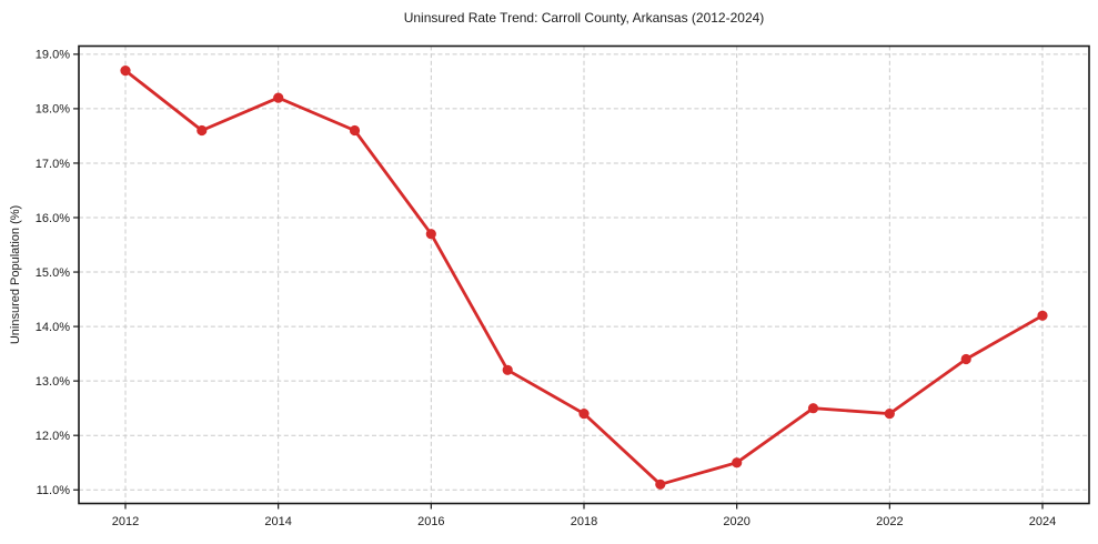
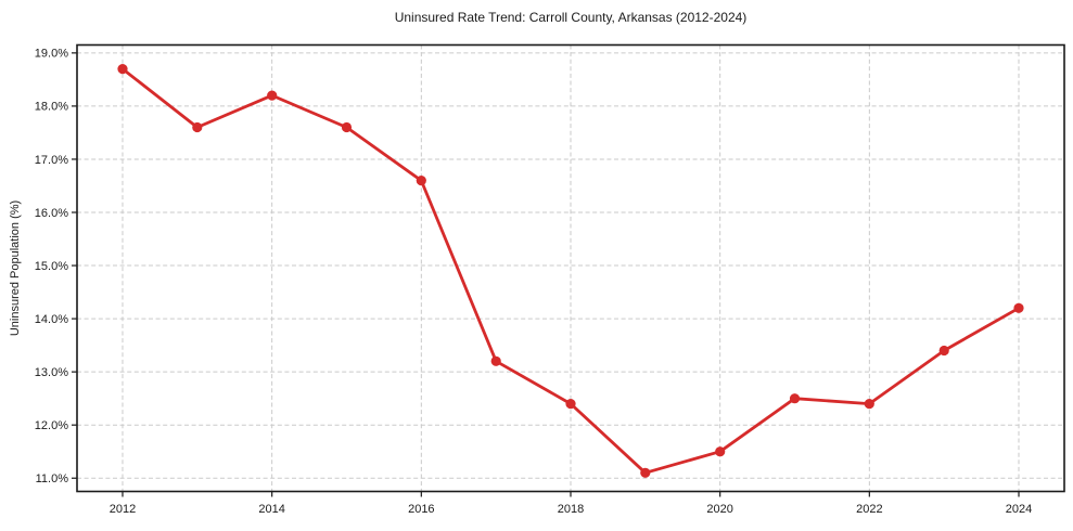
2016: 15.7% -> 16.6%
